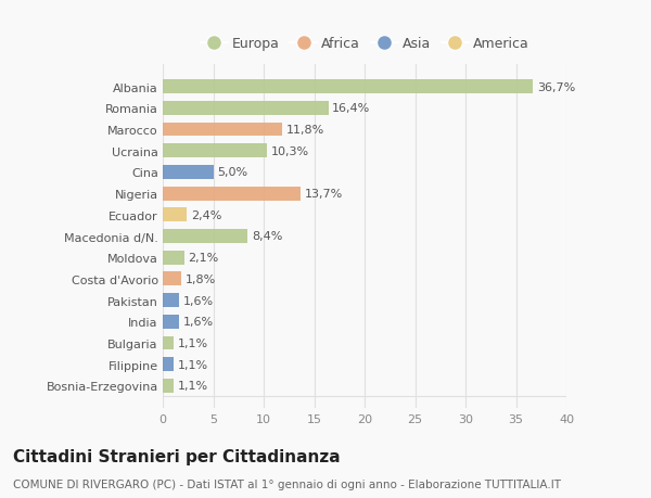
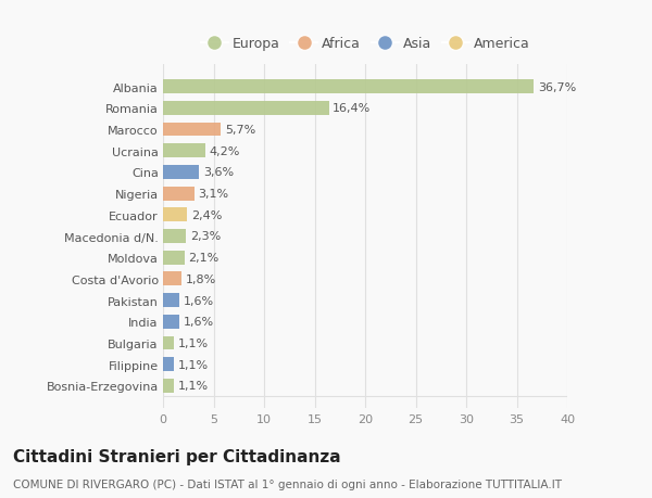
Marocco: 11,8% -> 5,7%
Ucraina: 10,3% -> 4,2%
Cina: 5,0% -> 3,6%
Nigeria: 13,7% -> 3,1%
Macedonia d/N.: 8,4% -> 2,3%
